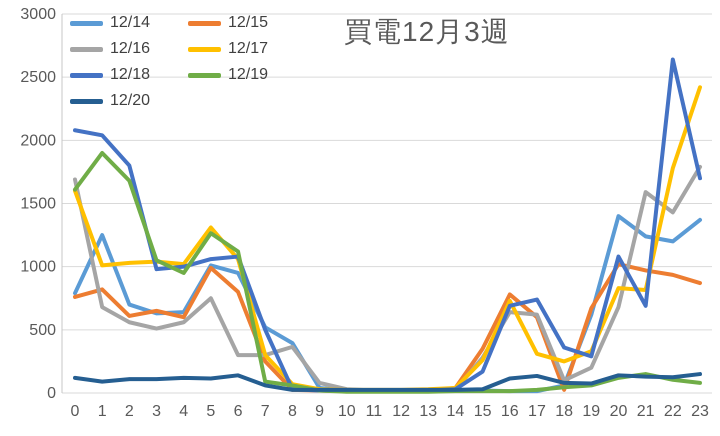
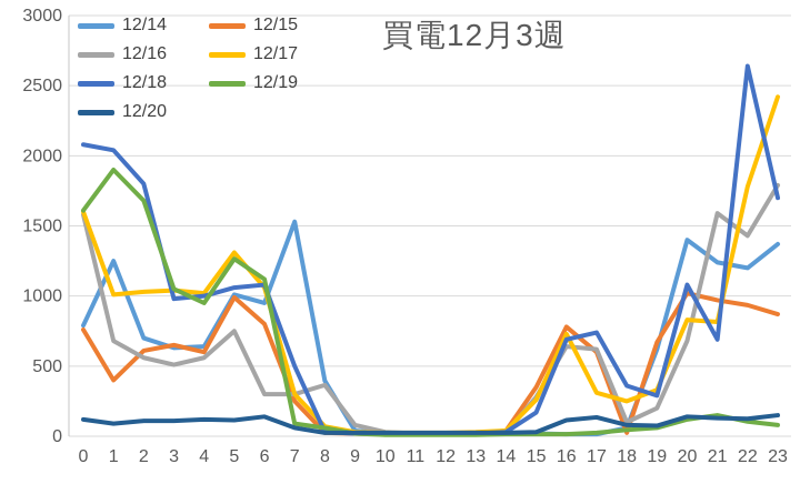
12/16/0: 1690 -> 1580
12/15/1: 820 -> 400
12/14/7: 520 -> 1530
